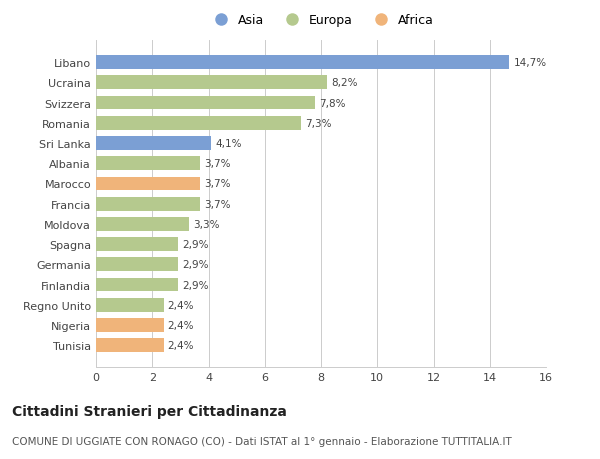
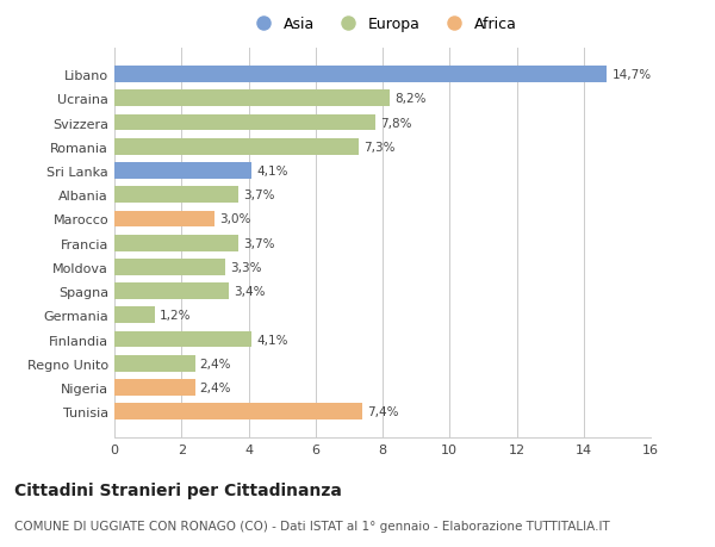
Marocco: 3,7% -> 3,0%
Spagna: 2,9% -> 3,4%
Germania: 2,9% -> 1,2%
Finlandia: 2,9% -> 4,1%
Tunisia: 2,4% -> 7,4%
